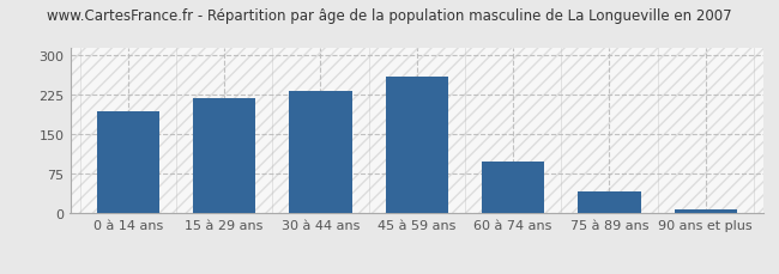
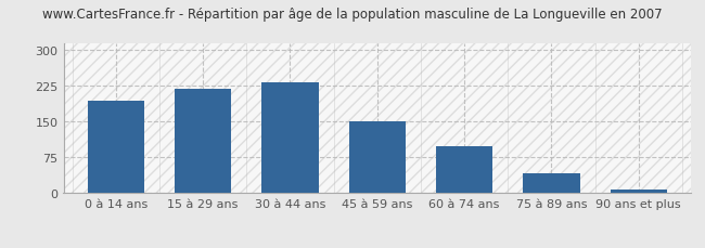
45 à 59 ans: 258 -> 150
